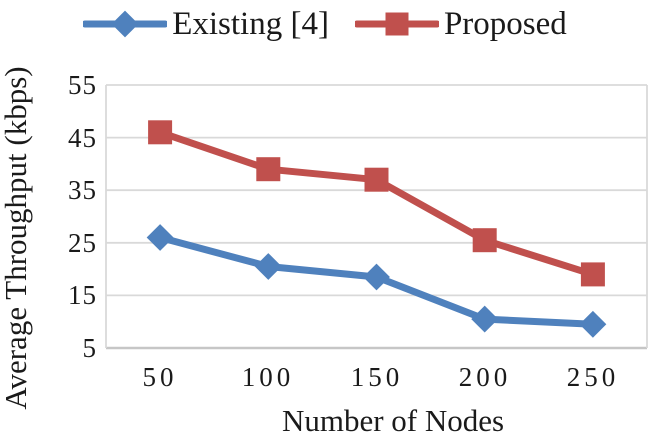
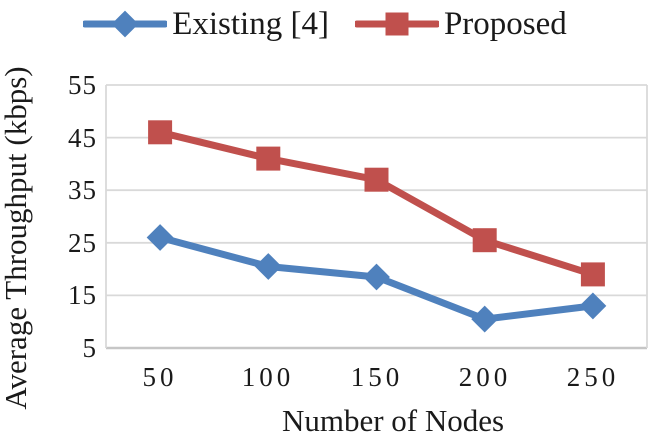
Proposed/100: 39 -> 41
Existing [4]/250: 10 -> 13
